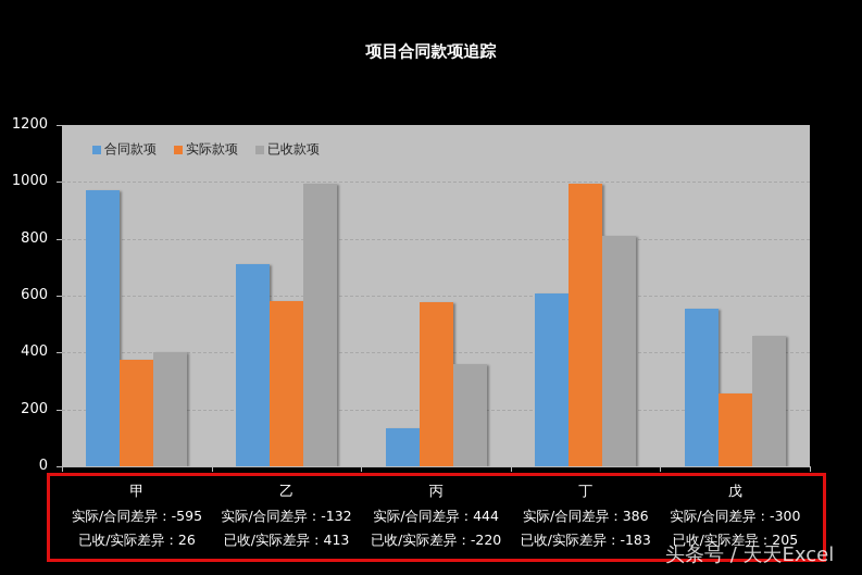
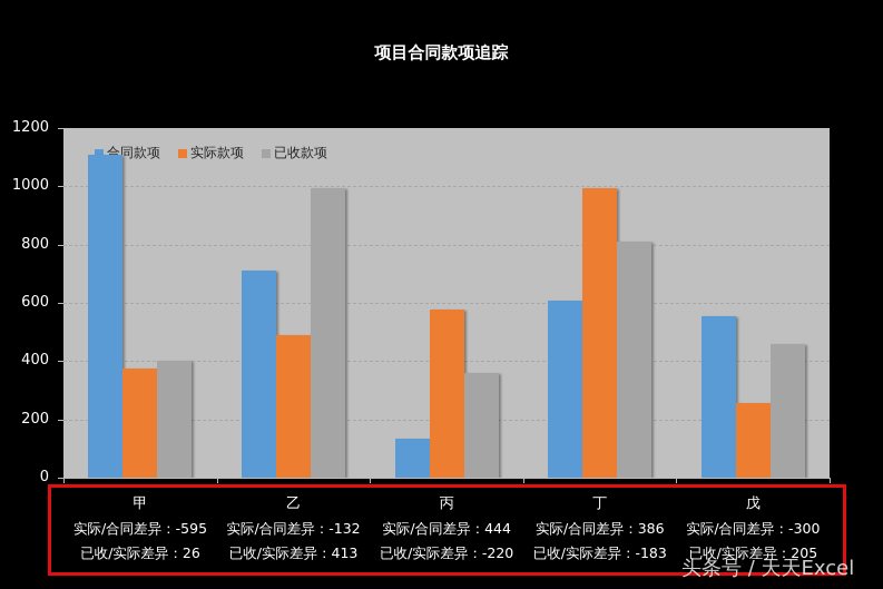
合同款项/甲: 970 -> 1110
实际款项/乙: 580 -> 490
